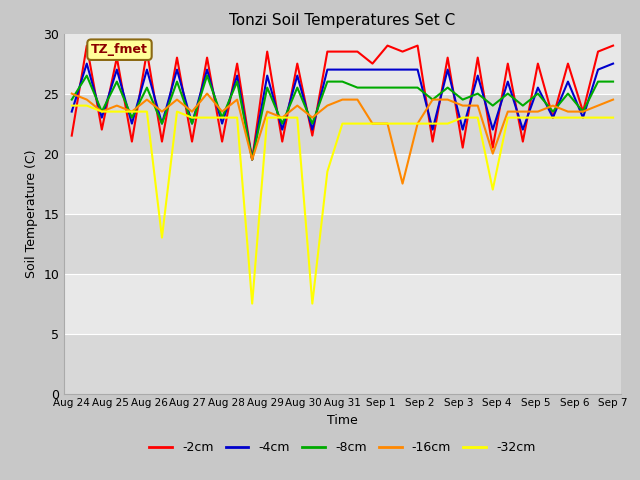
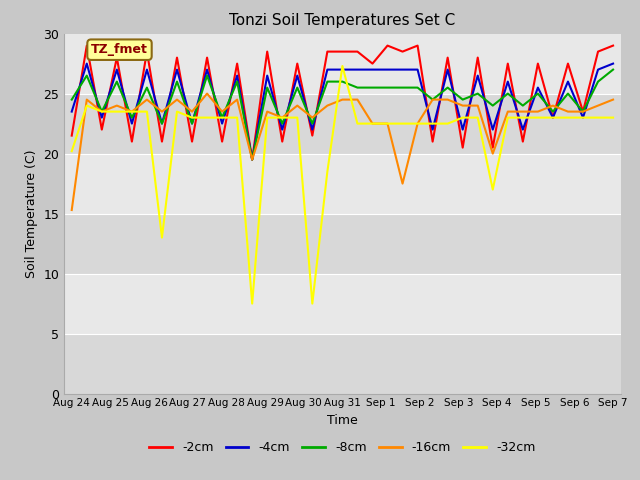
-16cm/Aug 24: 25.0 -> 15.3
-32cm/Aug 24: 24.0 -> 20.2
-32cm/Aug 31: 22.5 -> 27.3
-8cm/Sep 7: 26.0 -> 27.0
